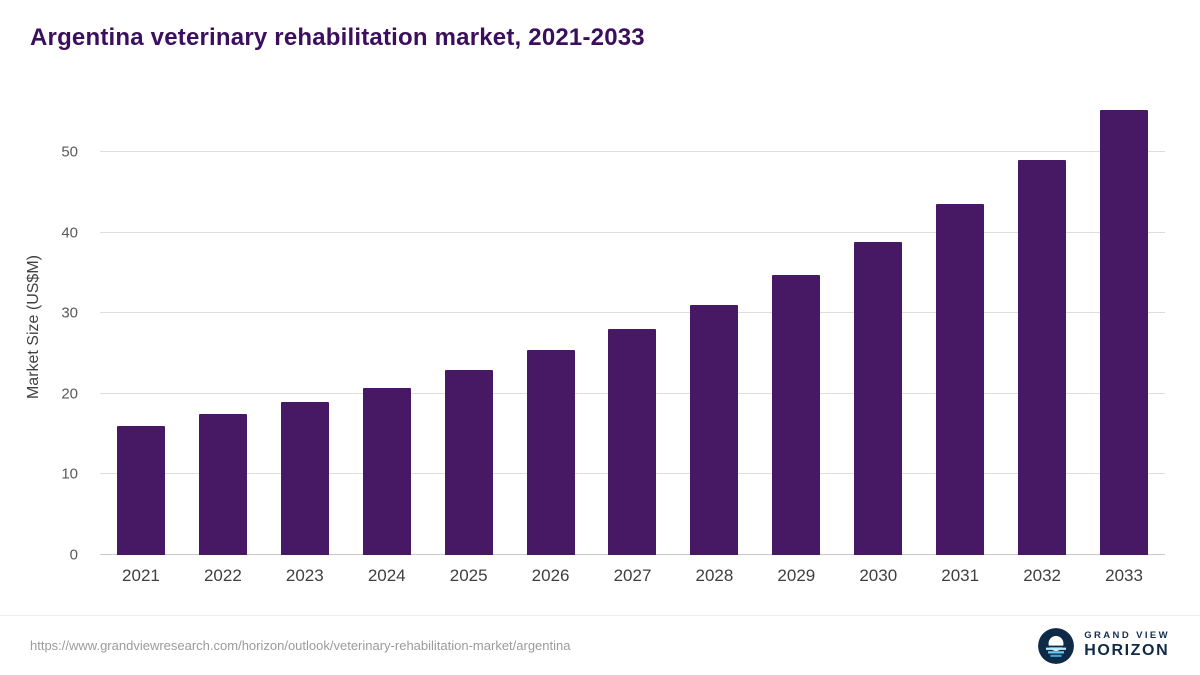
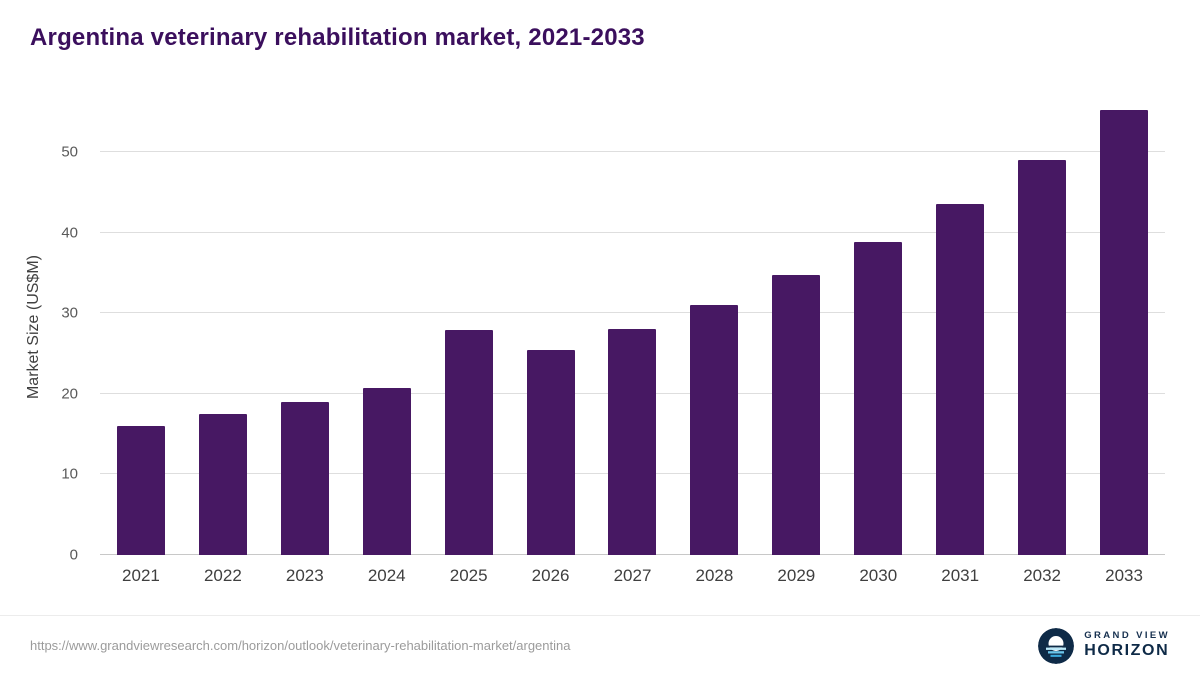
2025: 23 -> 28
